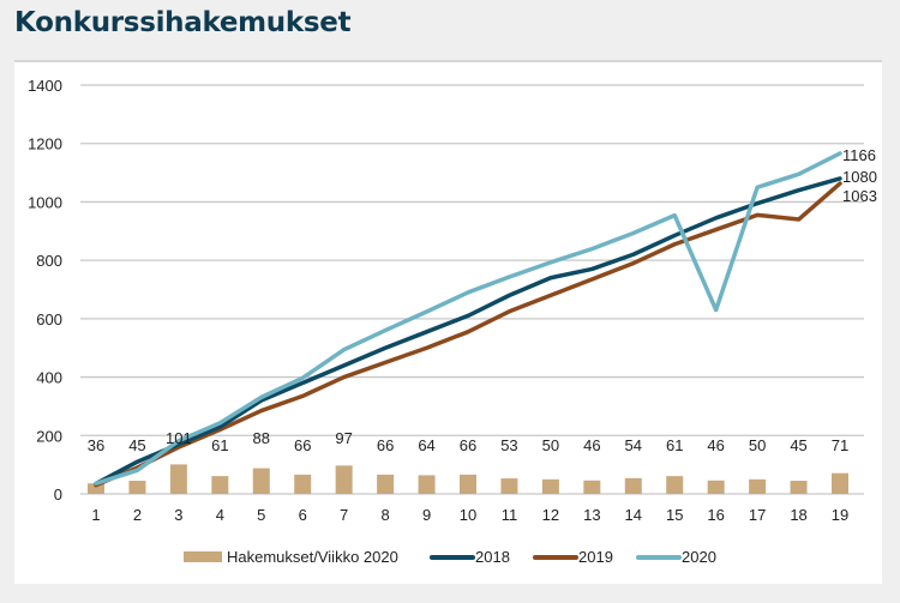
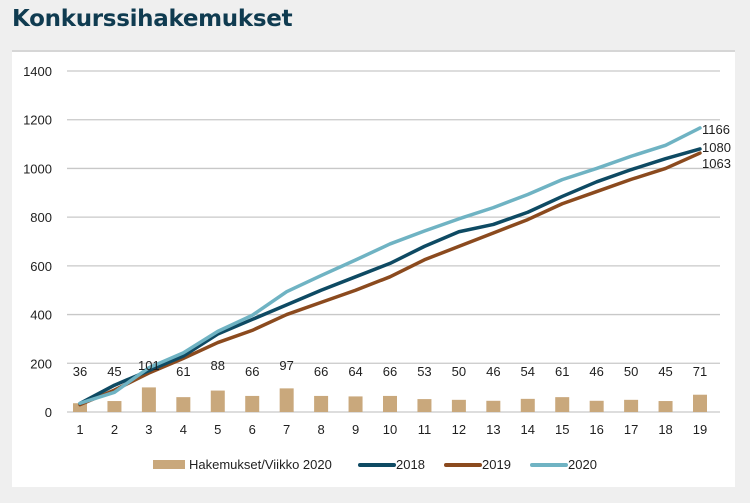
2020/16: 630 -> 1000
2019/18: 940 -> 1000
